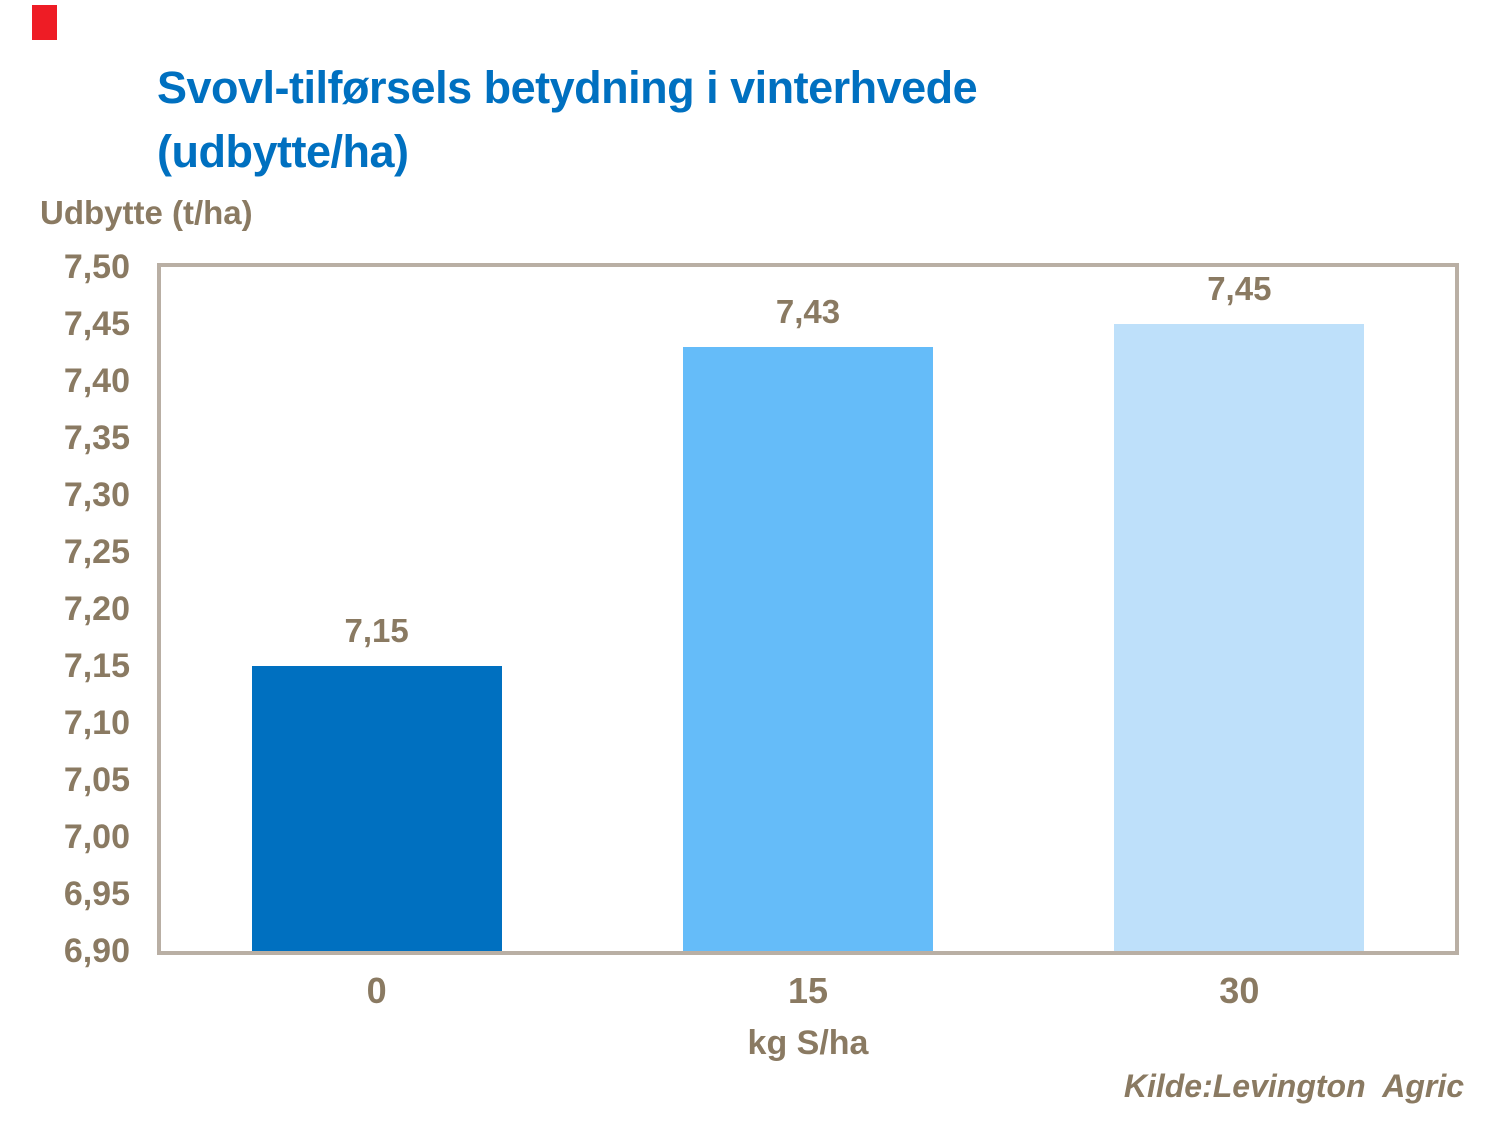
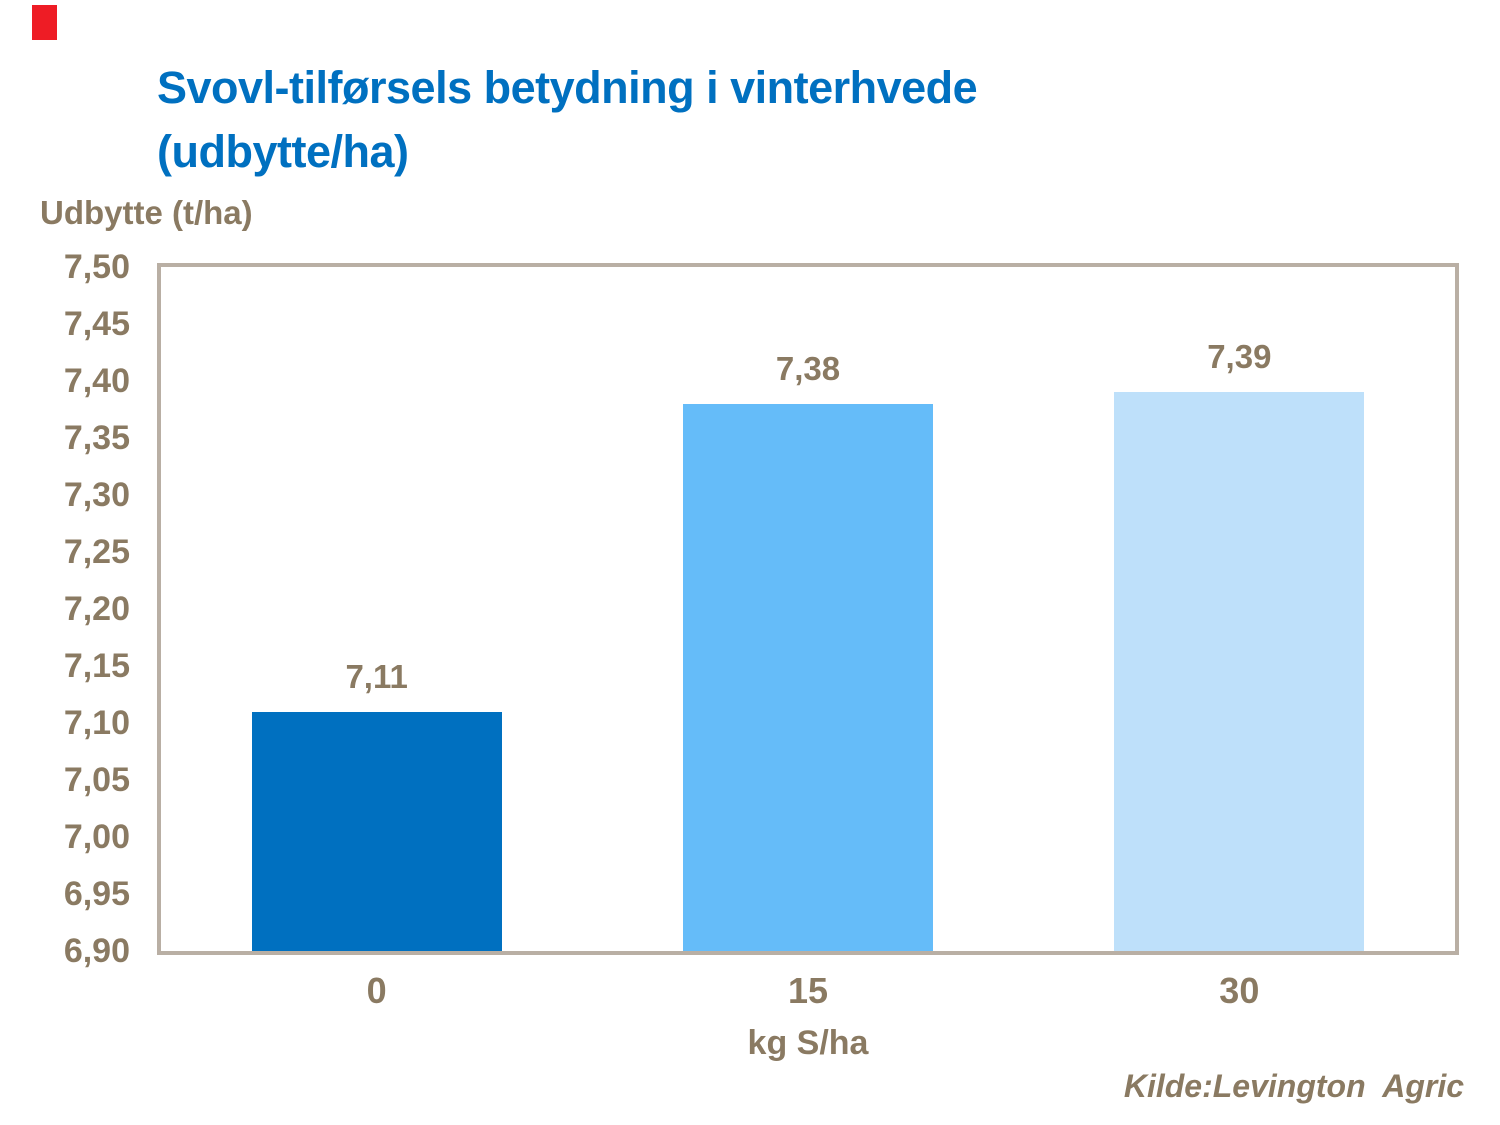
0: 7,15 -> 7,11
15: 7,43 -> 7,38
30: 7,45 -> 7,39
